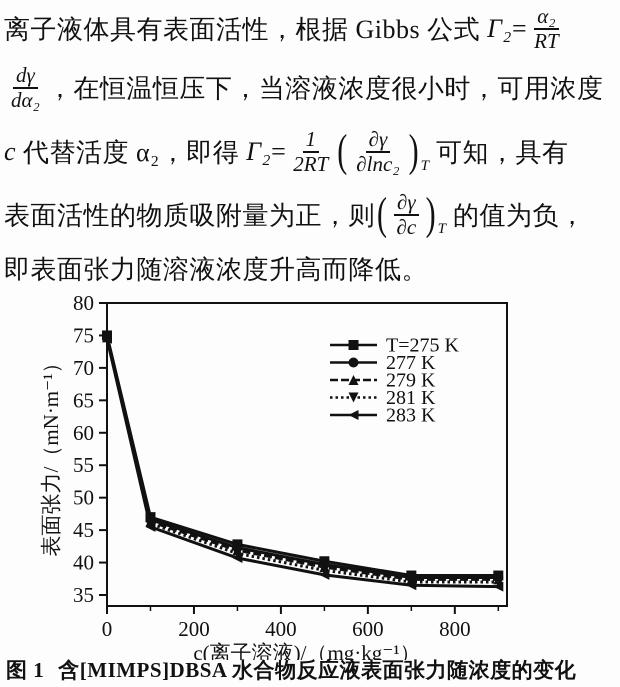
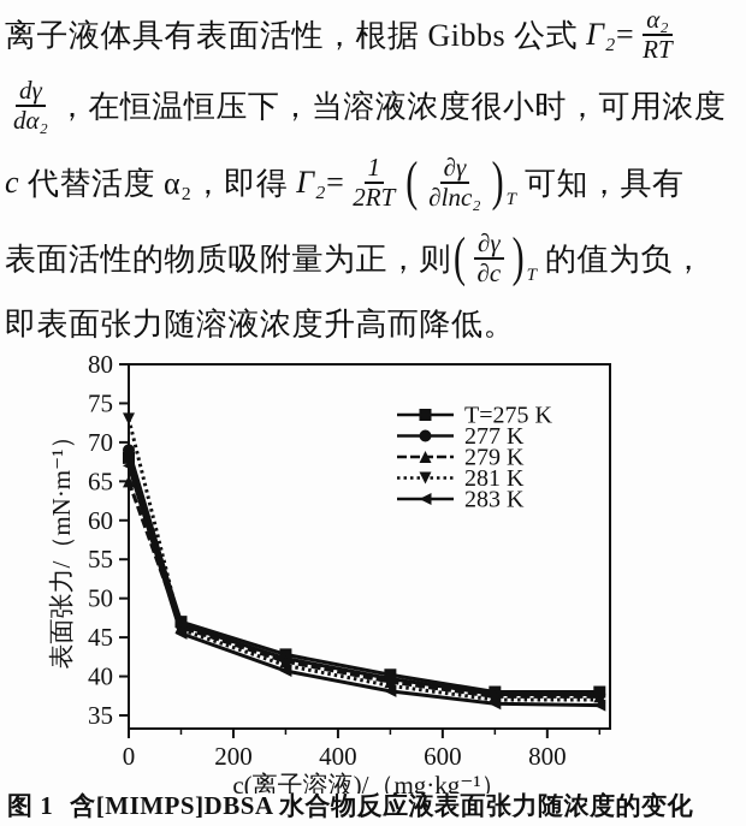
T=275 K/0: 75 -> 68
277 K/0: 75 -> 69
279 K/0: 75 -> 65
281 K/0: 75 -> 73
283 K/0: 74 -> 67
